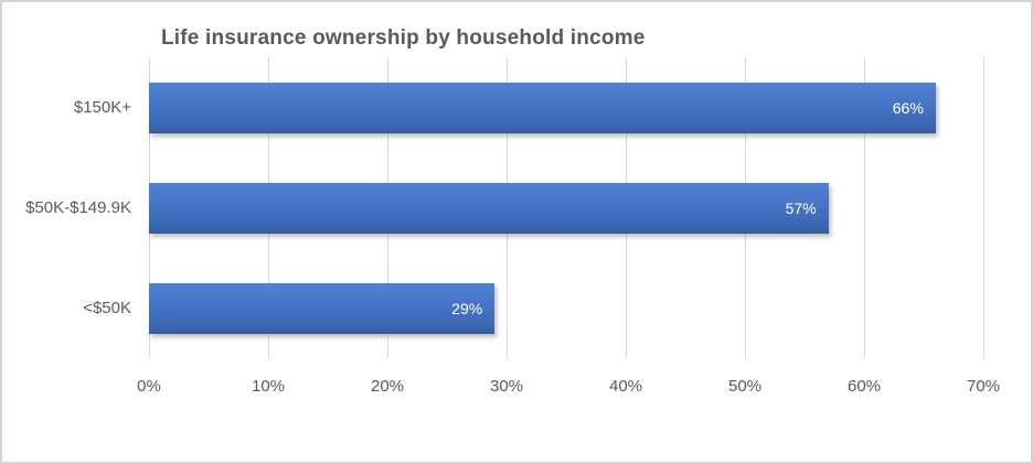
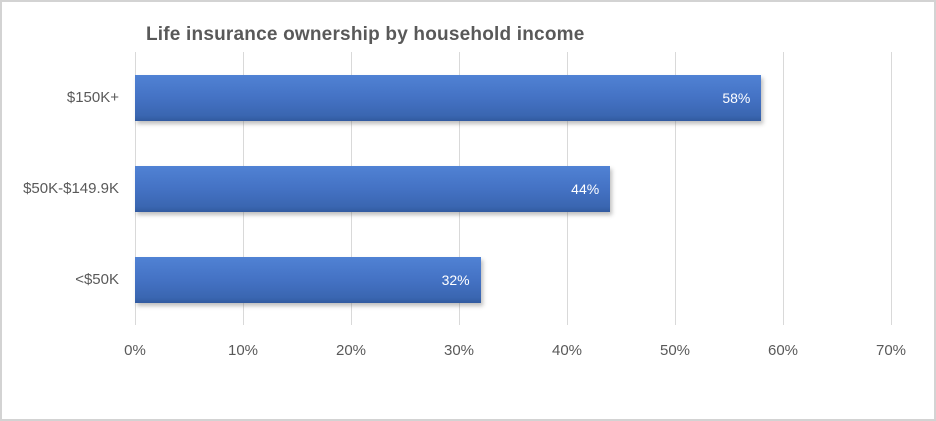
$150K+: 66% -> 58%
$50K-$149.9K: 57% -> 44%
<$50K: 29% -> 32%
